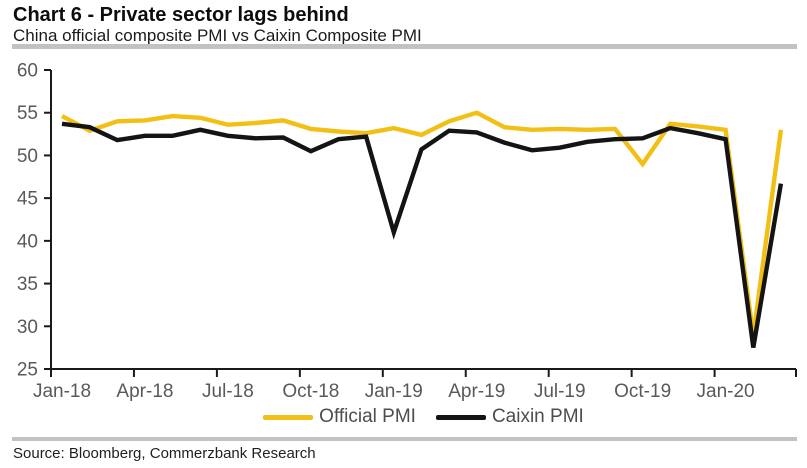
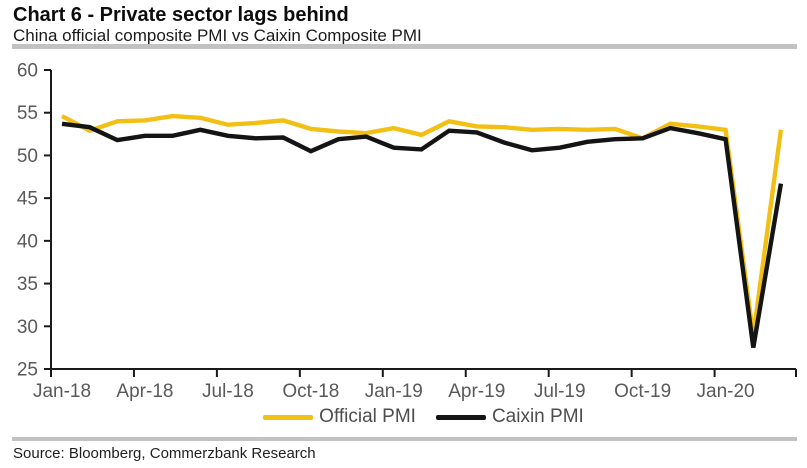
Caixin PMI/Jan-19: 41 -> 51
Official PMI/Apr-19: 55 -> 53
Official PMI/Oct-19: 49 -> 52
